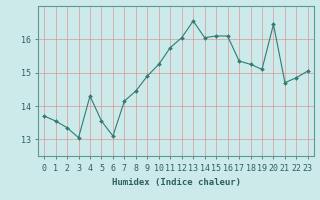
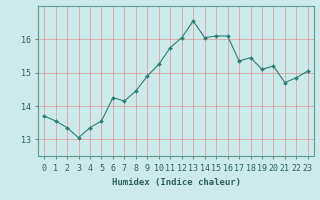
4: 14.30 -> 13.35
6: 13.10 -> 14.25
18: 15.25 -> 15.45
20: 16.45 -> 15.20
